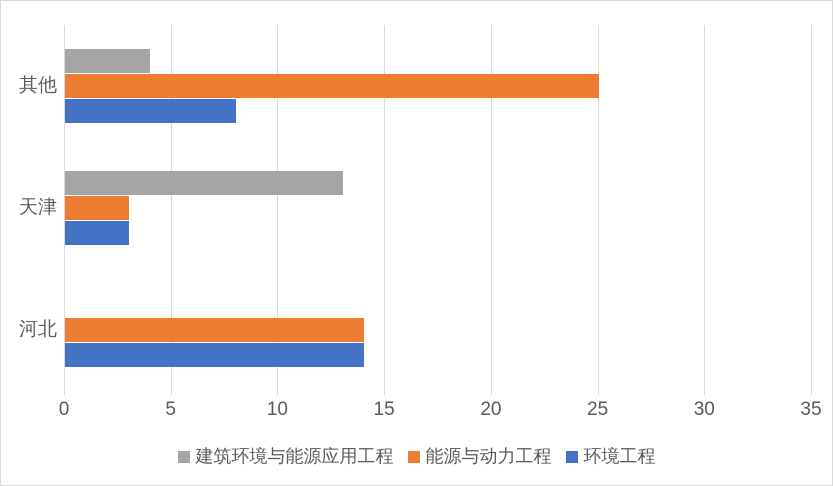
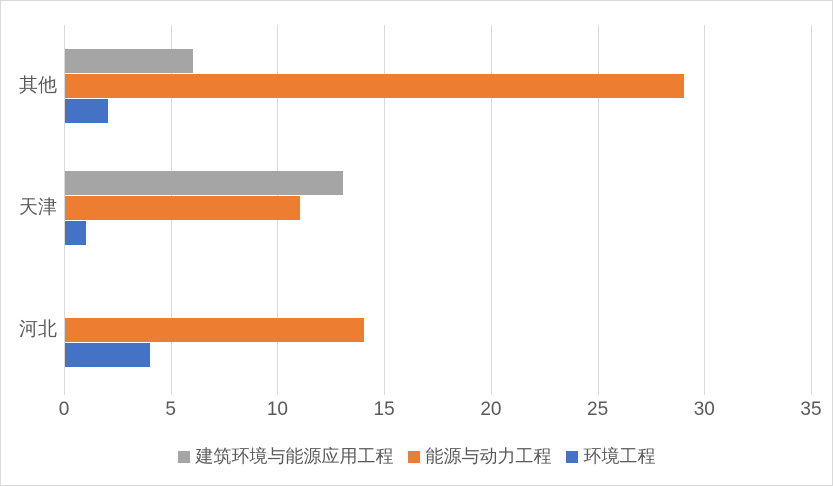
建筑环境与能源应用工程/其他: 4 -> 6
能源与动力工程/其他: 25 -> 29
环境工程/其他: 8 -> 2
能源与动力工程/天津: 3 -> 11
环境工程/天津: 3 -> 1
环境工程/河北: 14 -> 4
